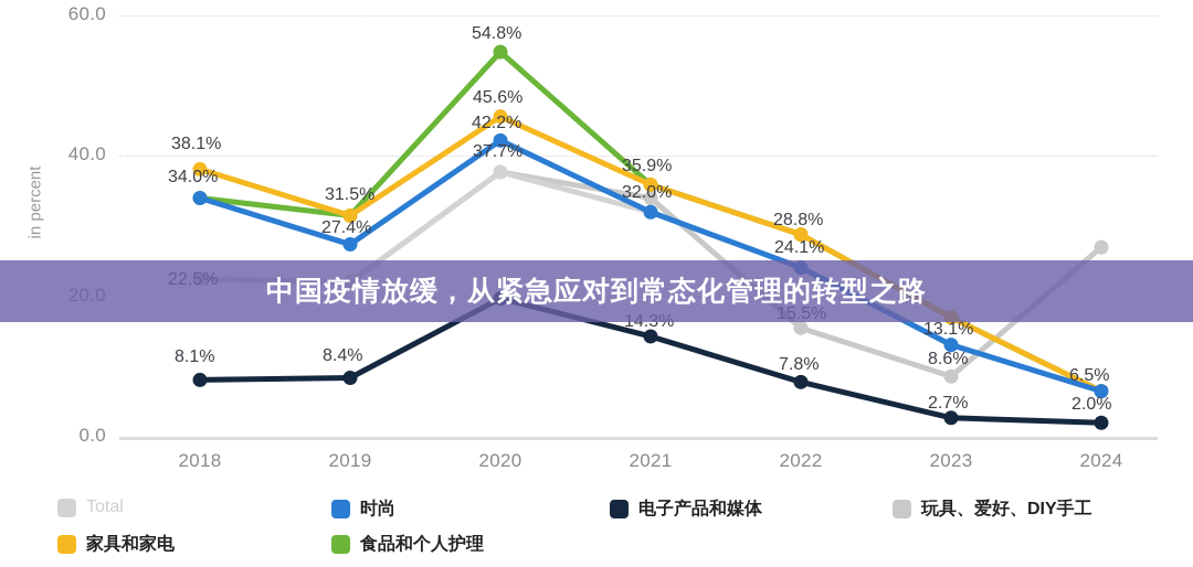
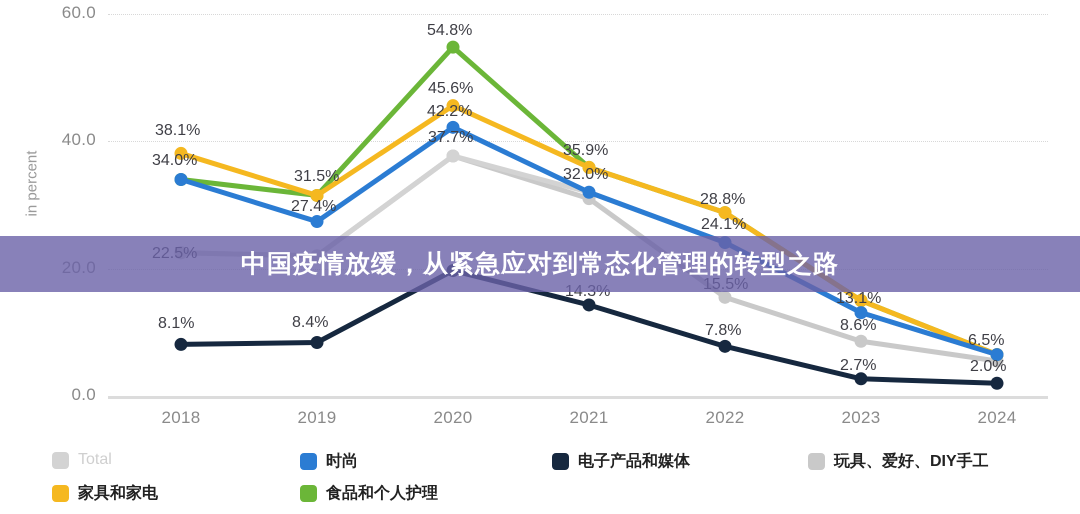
玩具、爱好、DIY手工/2021: 34 -> 31
家具和家电/2023: 17 -> 15
食品和个人护理/2023: 17 -> 15
玩具、爱好、DIY手工/2024: 27 -> 6
